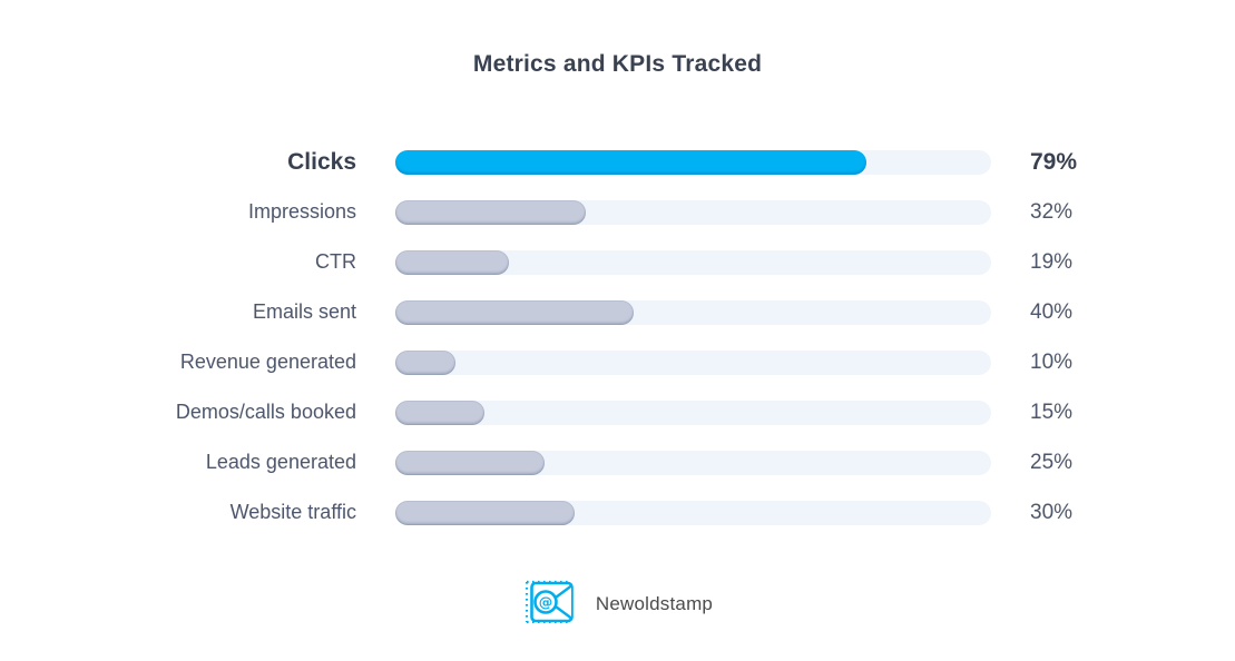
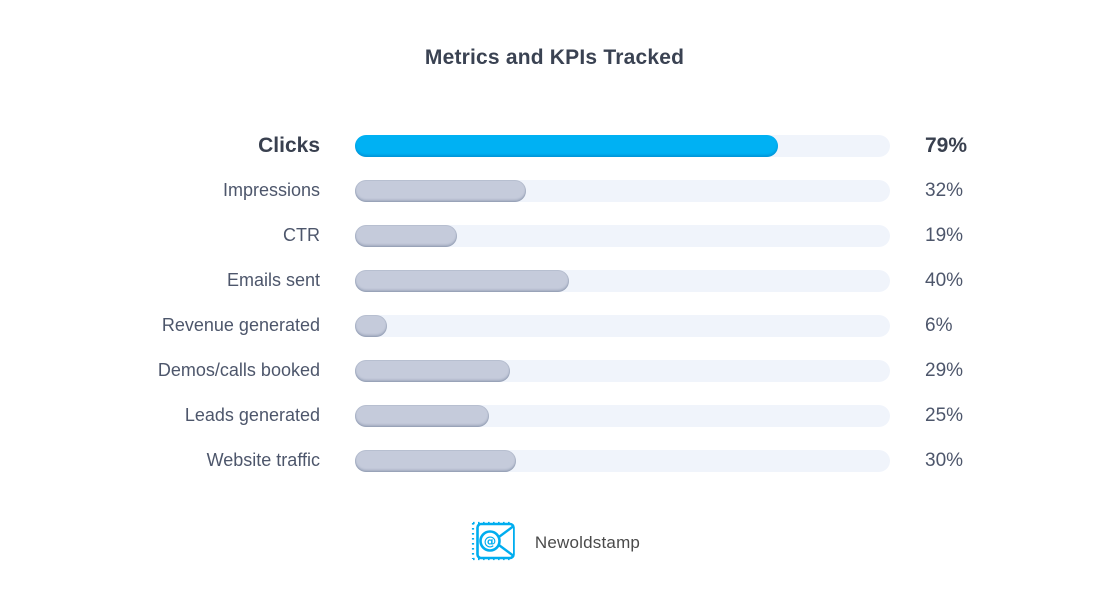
Revenue generated: 10% -> 6%
Demos/calls booked: 15% -> 29%
